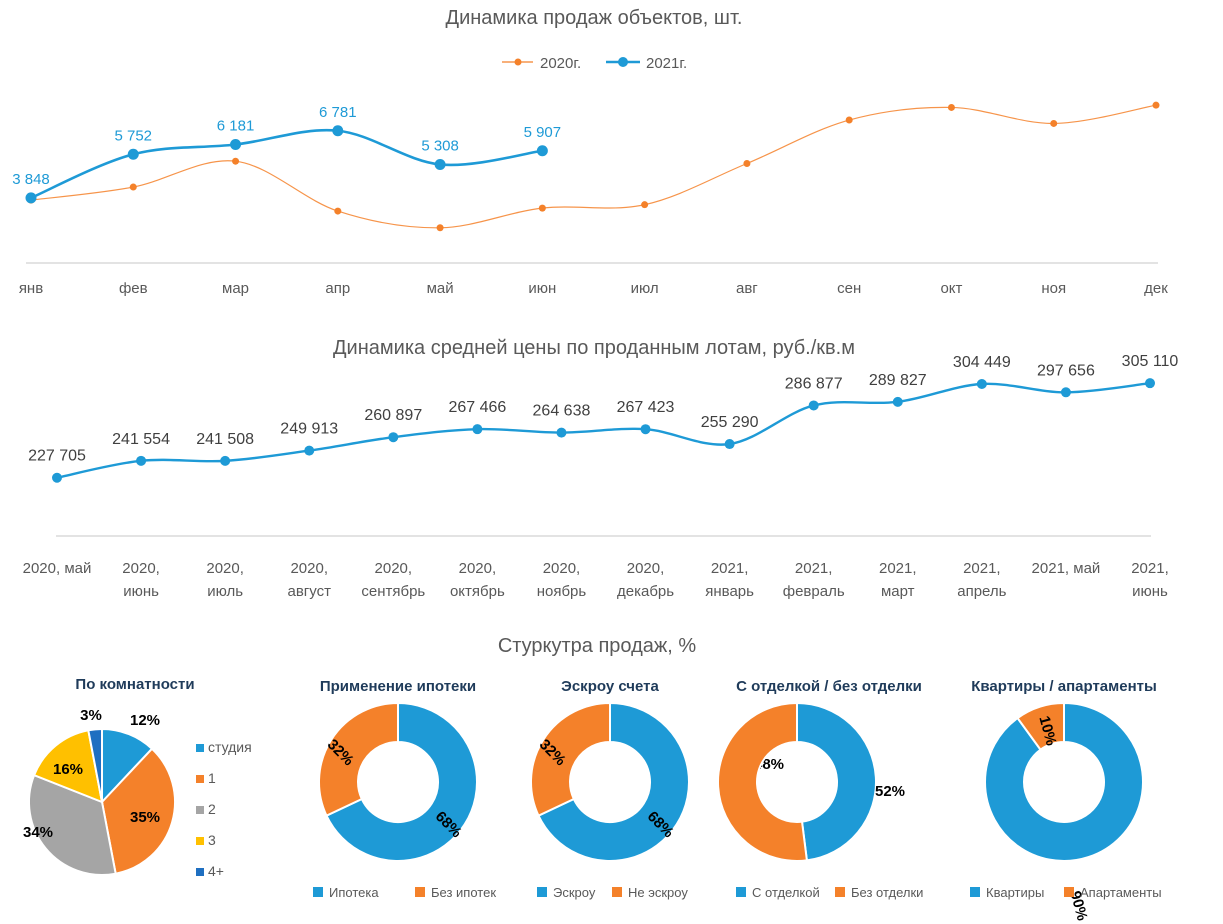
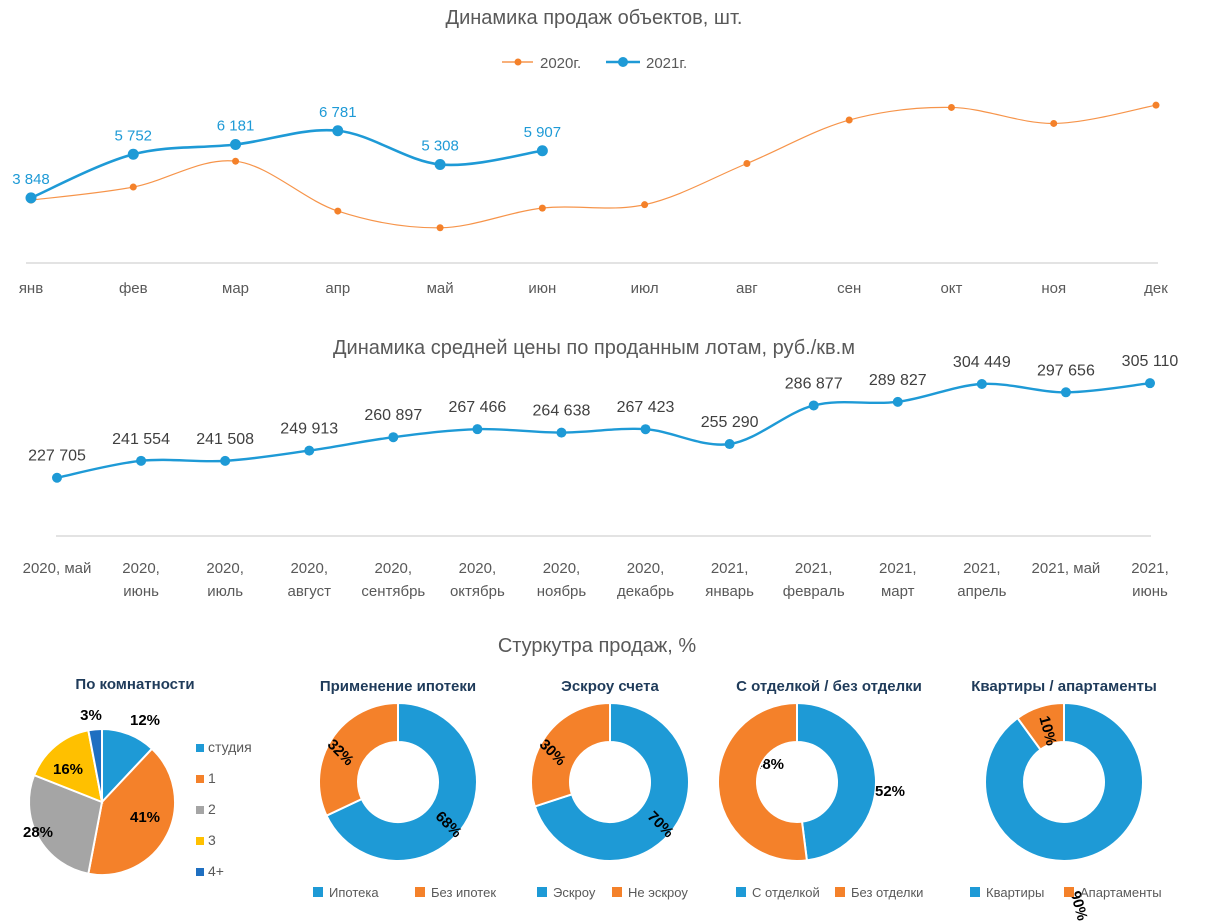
По комнатности/1: 35% -> 41%
По комнатности/2: 34% -> 28%
Эскроу счета/Эскроу: 68% -> 70%
Эскроу счета/Не эскроу: 32% -> 30%
